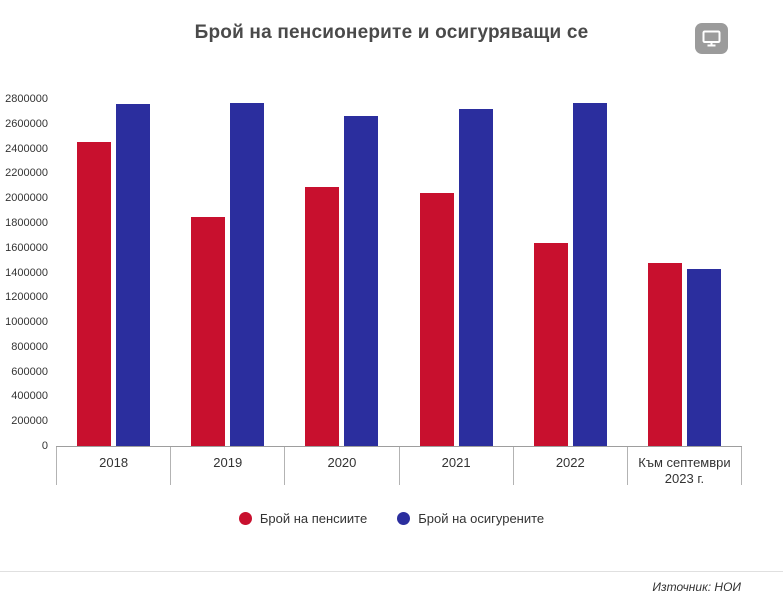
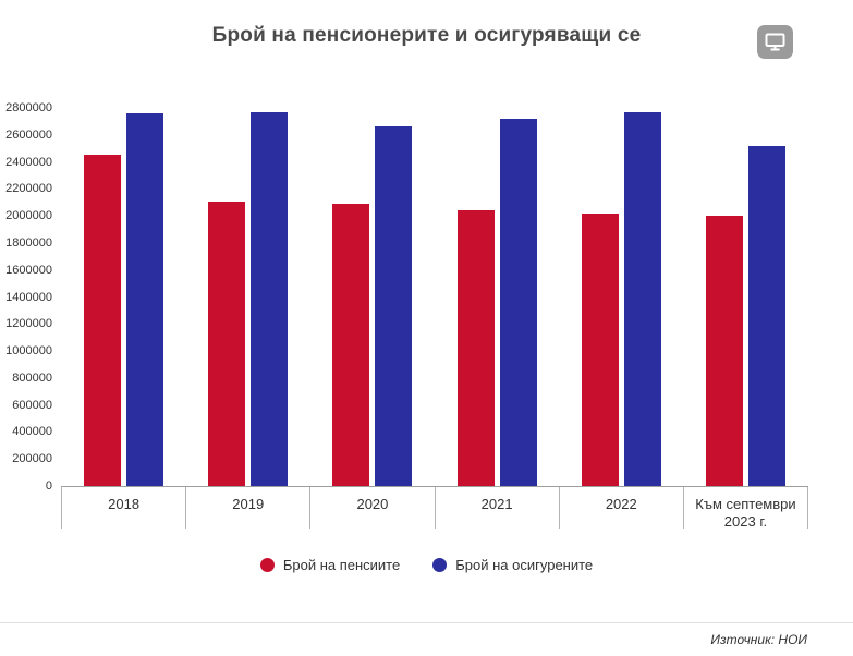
Брой на пенсиите/2019: 1850000 -> 2110000
Брой на пенсиите/2022: 1640000 -> 2020000
Брой на пенсиите/Към септември 2023 г.: 1480000 -> 2000000
Брой на осигурените/Към септември 2023 г.: 1430000 -> 2520000
